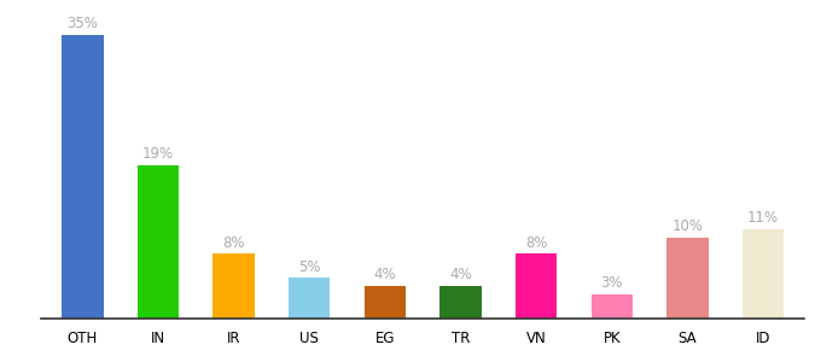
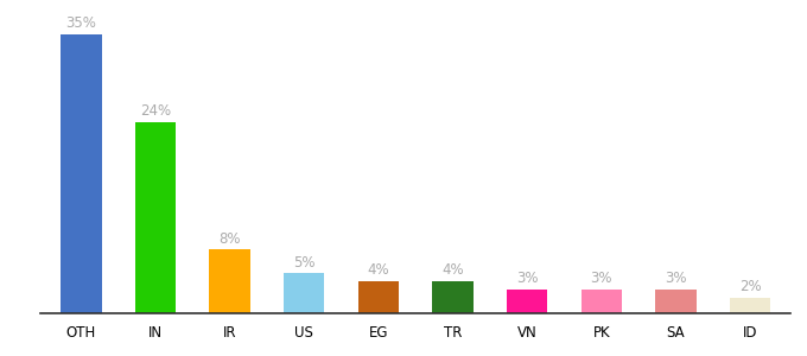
IN: 19% -> 24%
VN: 8% -> 3%
SA: 10% -> 3%
ID: 11% -> 2%
